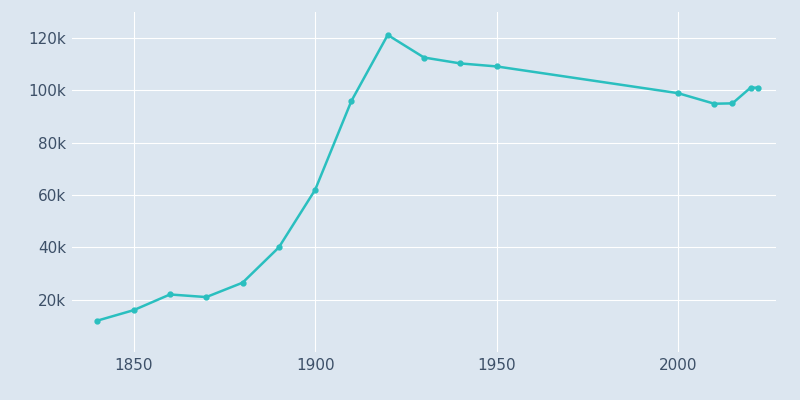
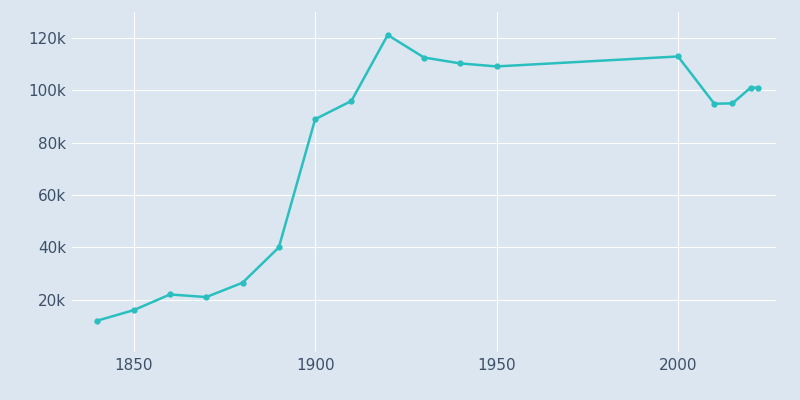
1900: 62.0k -> 89.0k
2000: 99.0k -> 113.0k
